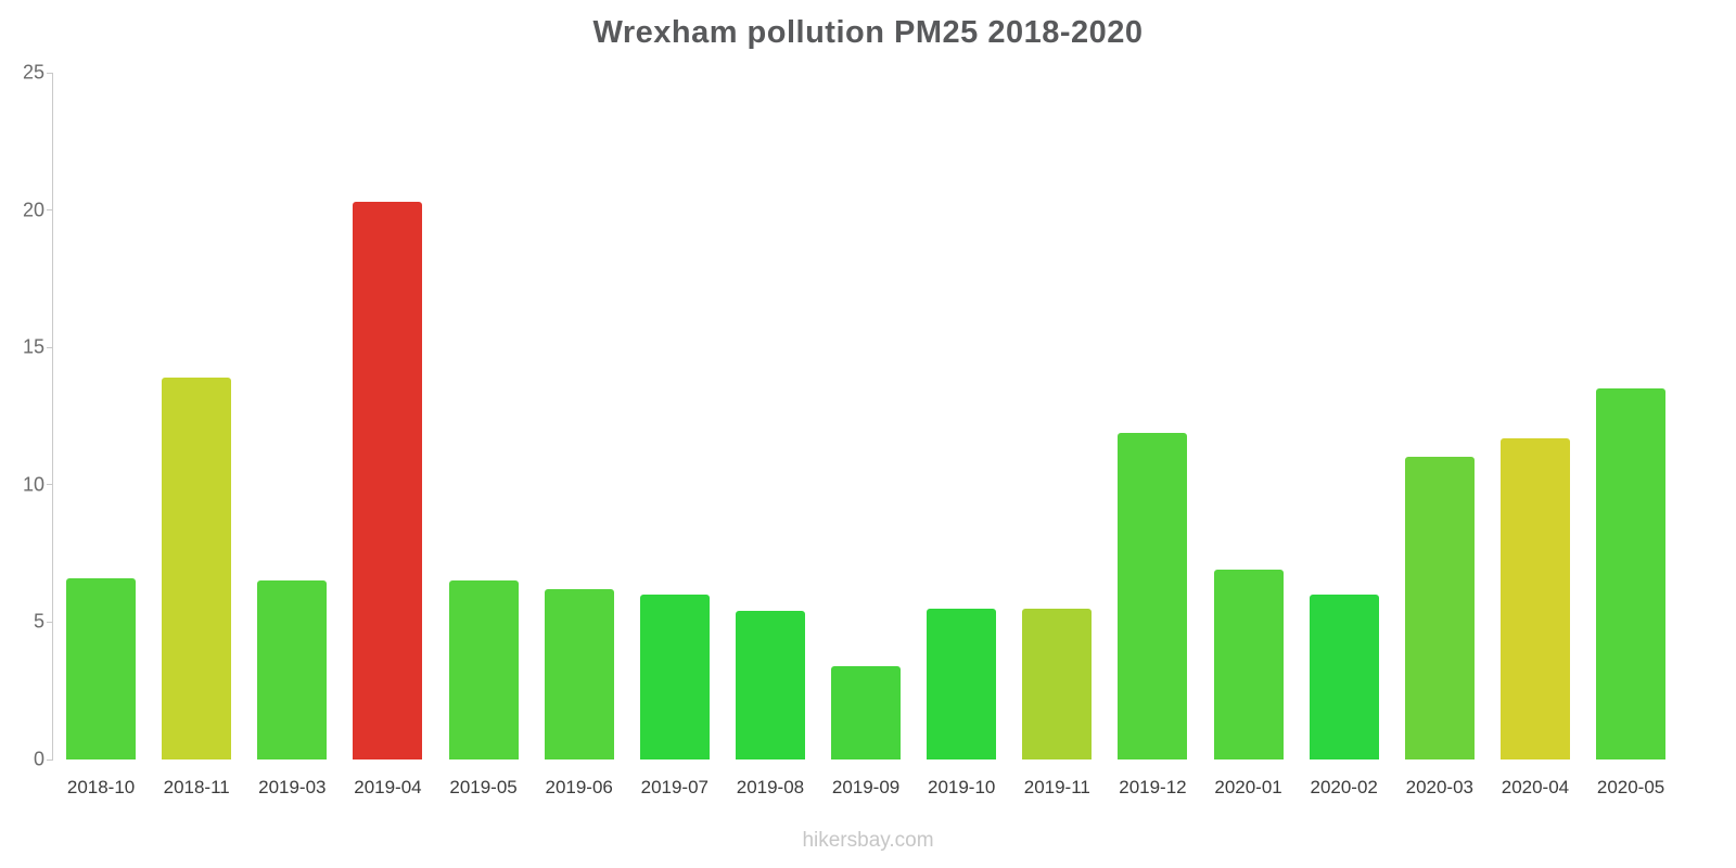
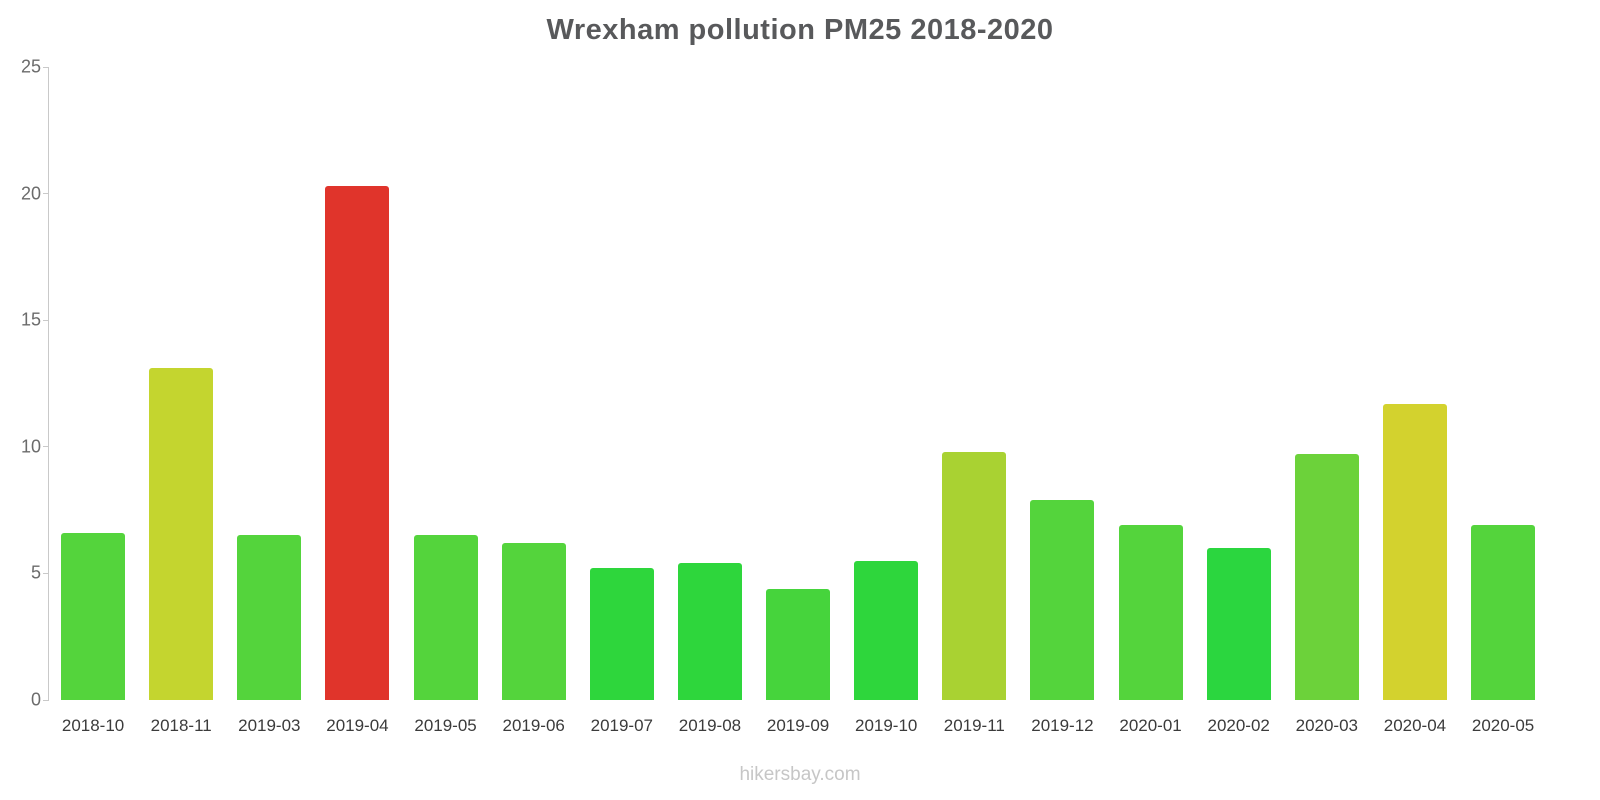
2018-11: 13.9 -> 13.1
2019-07: 6.0 -> 5.2
2019-09: 3.4 -> 4.4
2019-11: 5.5 -> 9.8
2019-12: 11.9 -> 7.9
2020-03: 11.0 -> 9.7
2020-05: 13.5 -> 6.9
